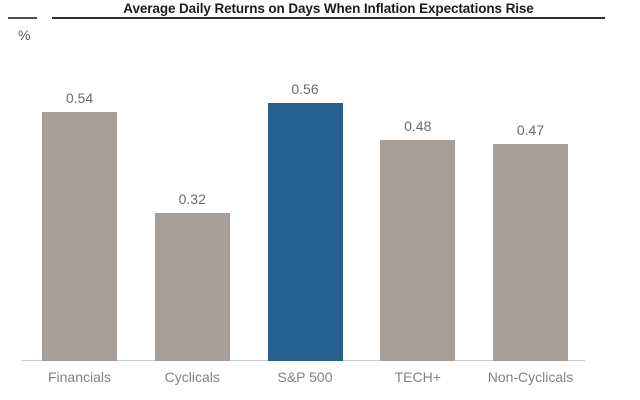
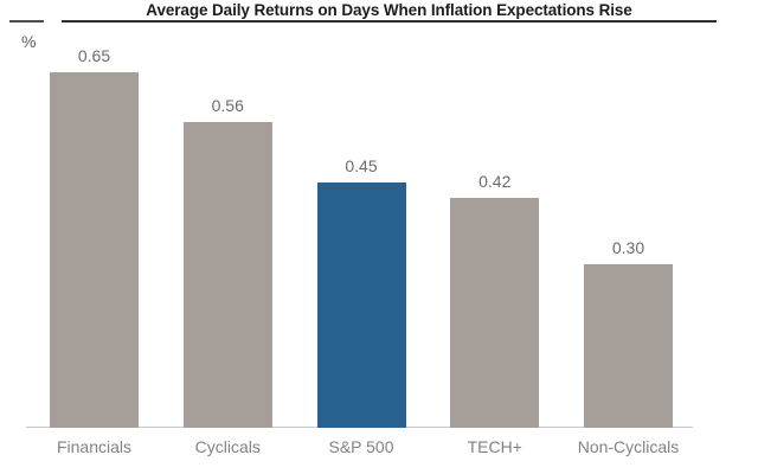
Financials: 0.54 -> 0.65
Cyclicals: 0.32 -> 0.56
S&P 500: 0.56 -> 0.45
TECH+: 0.48 -> 0.42
Non-Cyclicals: 0.47 -> 0.30
